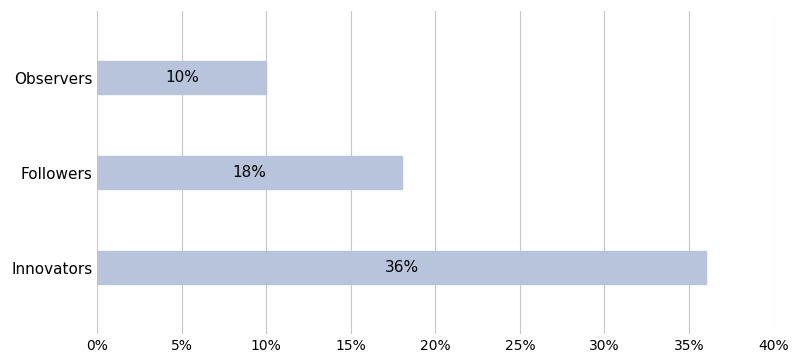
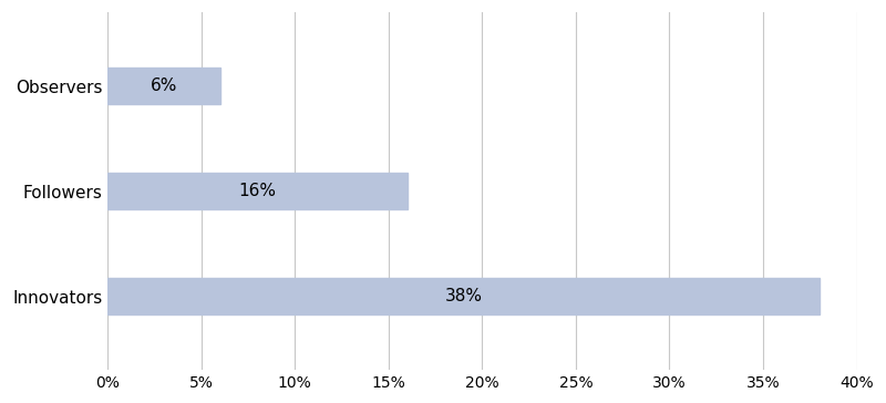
Observers: 10% -> 6%
Followers: 18% -> 16%
Innovators: 36% -> 38%
